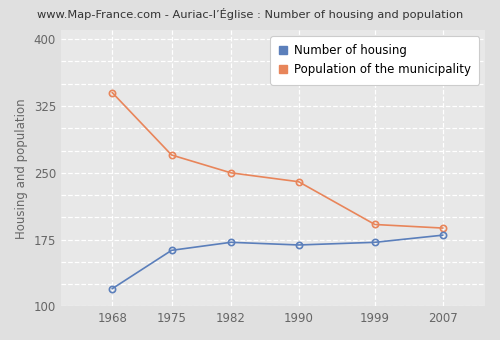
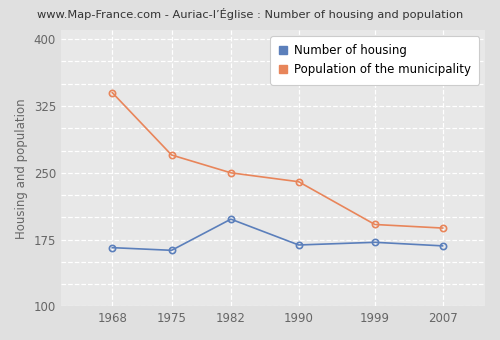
Number of housing/1968: 120 -> 166
Number of housing/1982: 172 -> 198
Number of housing/2007: 180 -> 168
